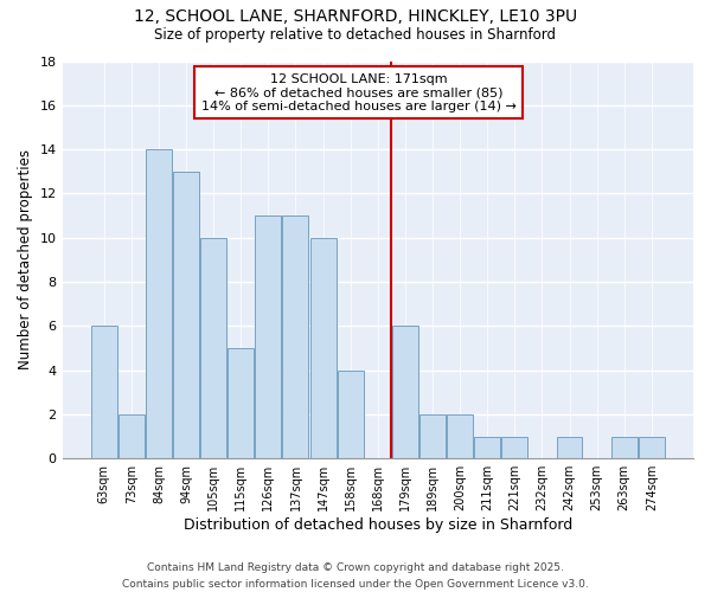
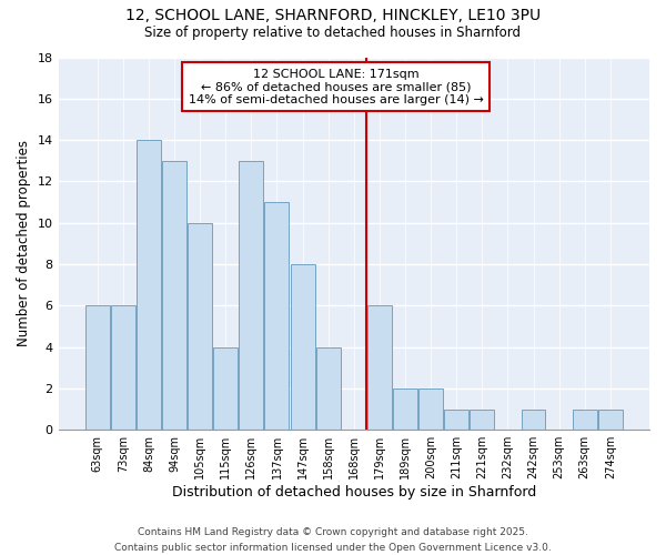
73sqm: 2 -> 6
115sqm: 5 -> 4
126sqm: 11 -> 13
147sqm: 10 -> 8
